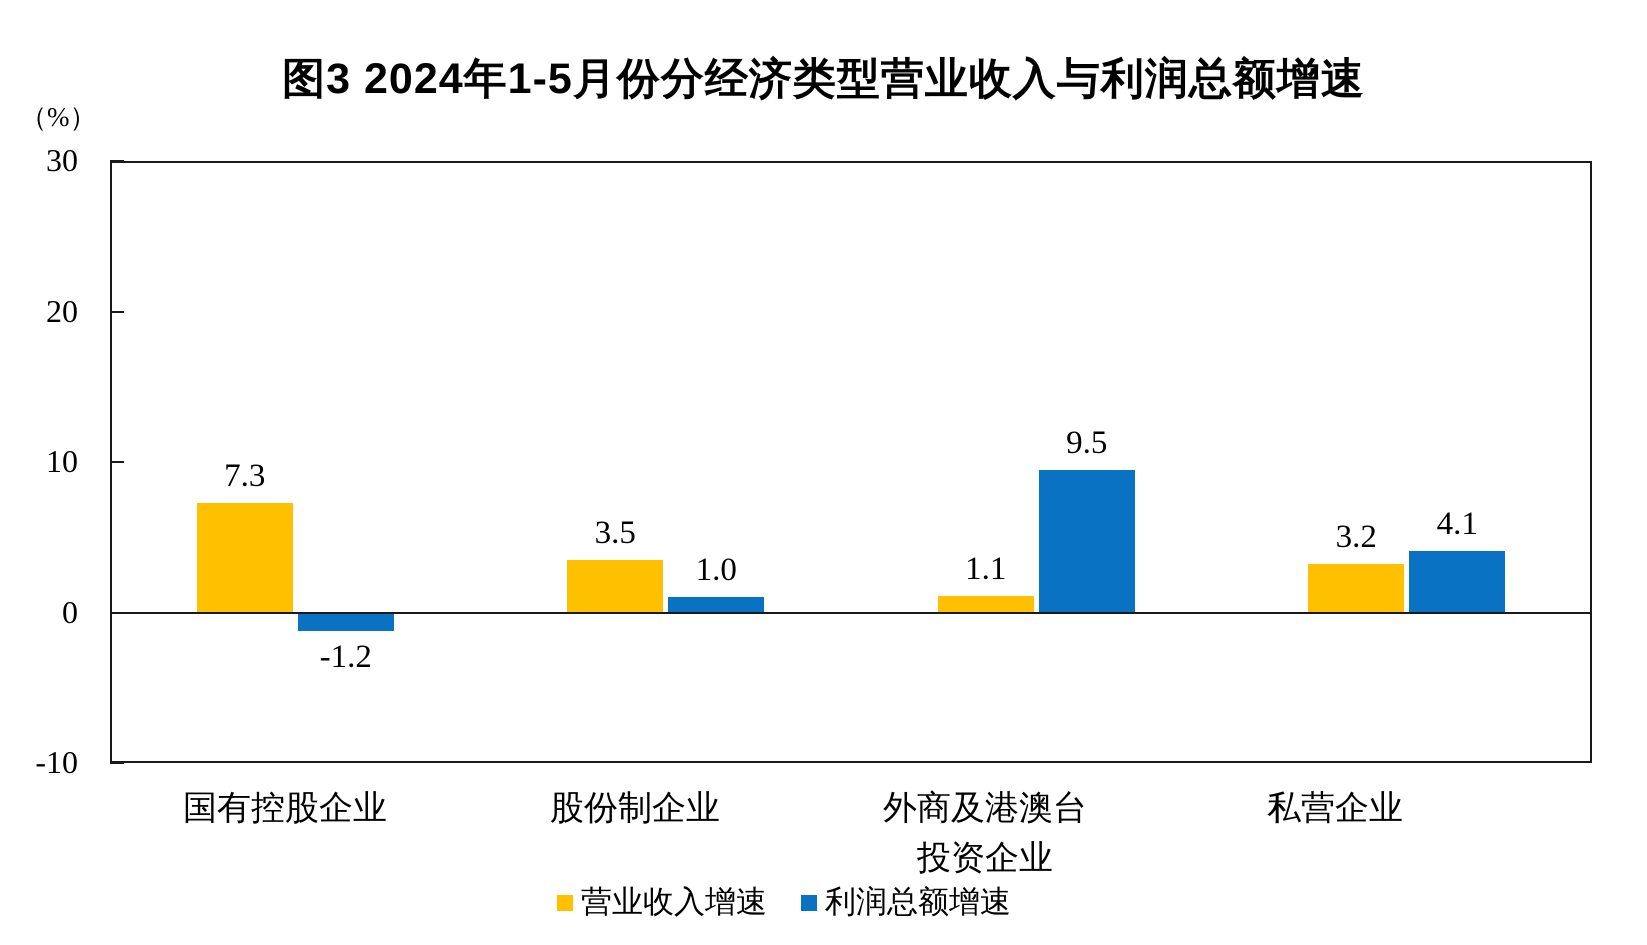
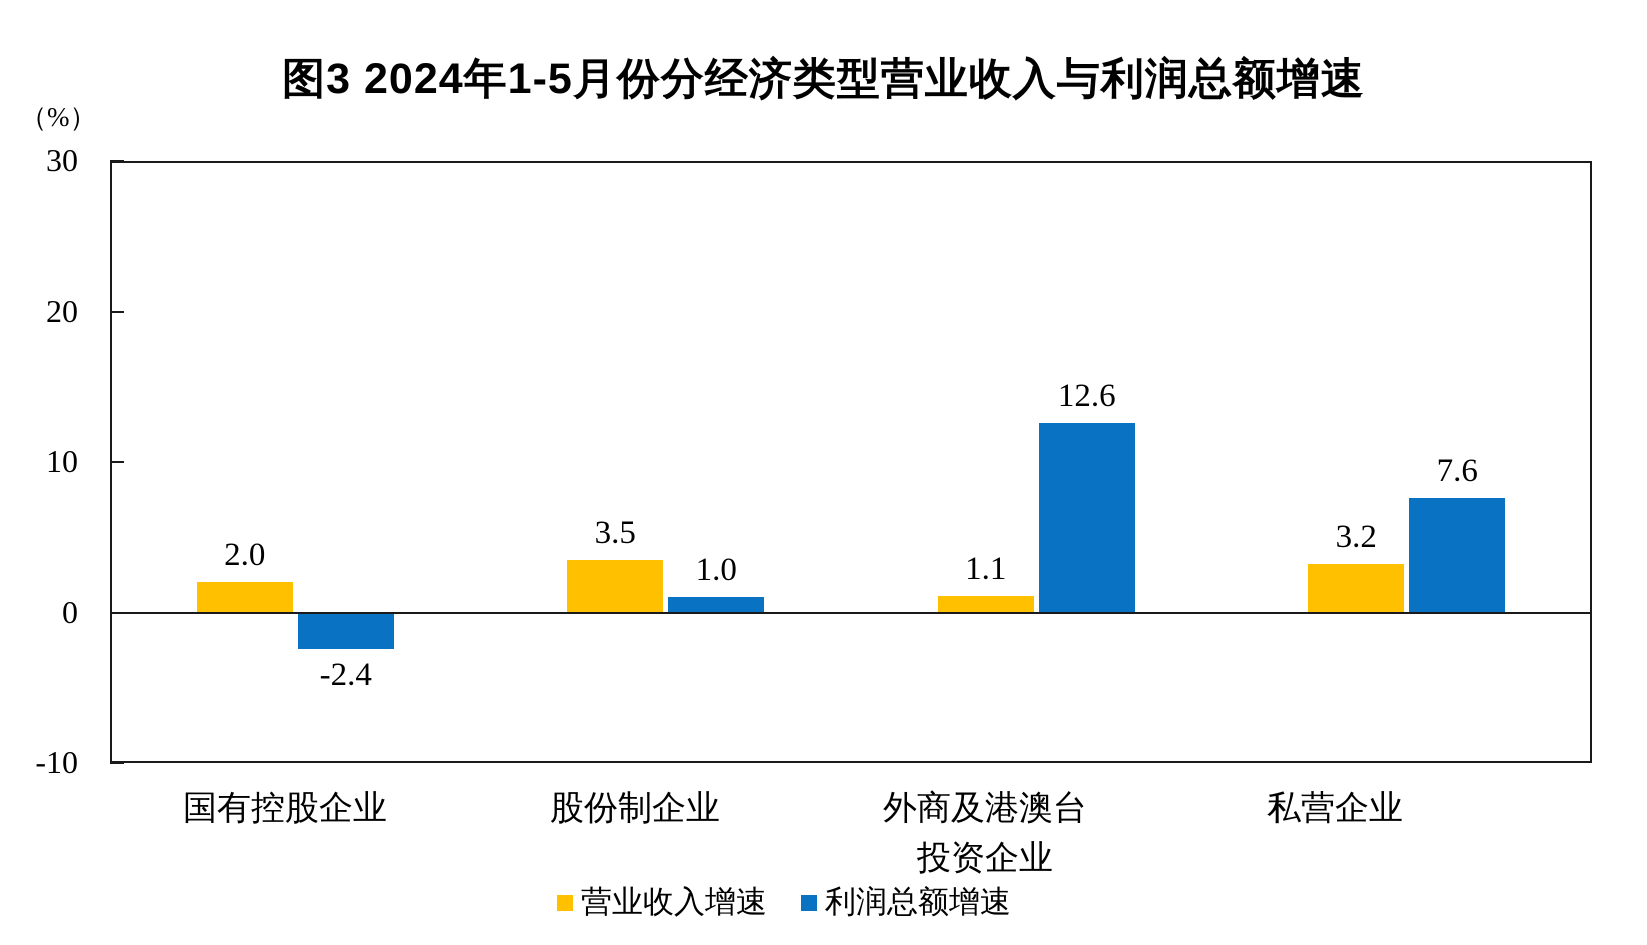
营业收入增速/国有控股企业: 7.3 -> 2.0
利润总额增速/国有控股企业: -1.2 -> -2.4
利润总额增速/外商及港澳台 投资企业: 9.5 -> 12.6
利润总额增速/私营企业: 4.1 -> 7.6
